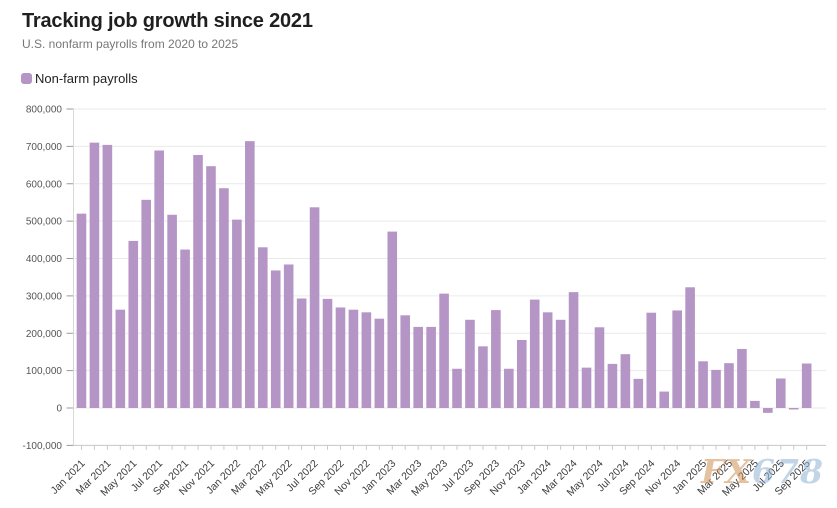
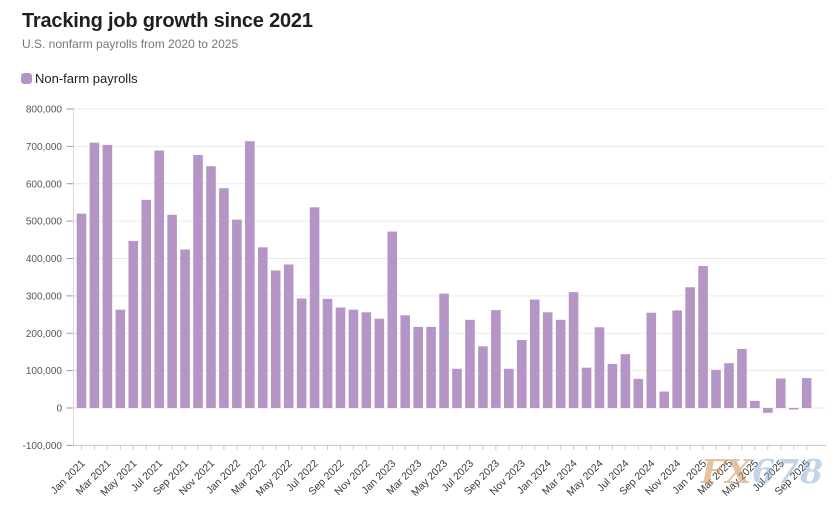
Jan 2025: 120000 -> 380000
Sep 2025: 120000 -> 80000
